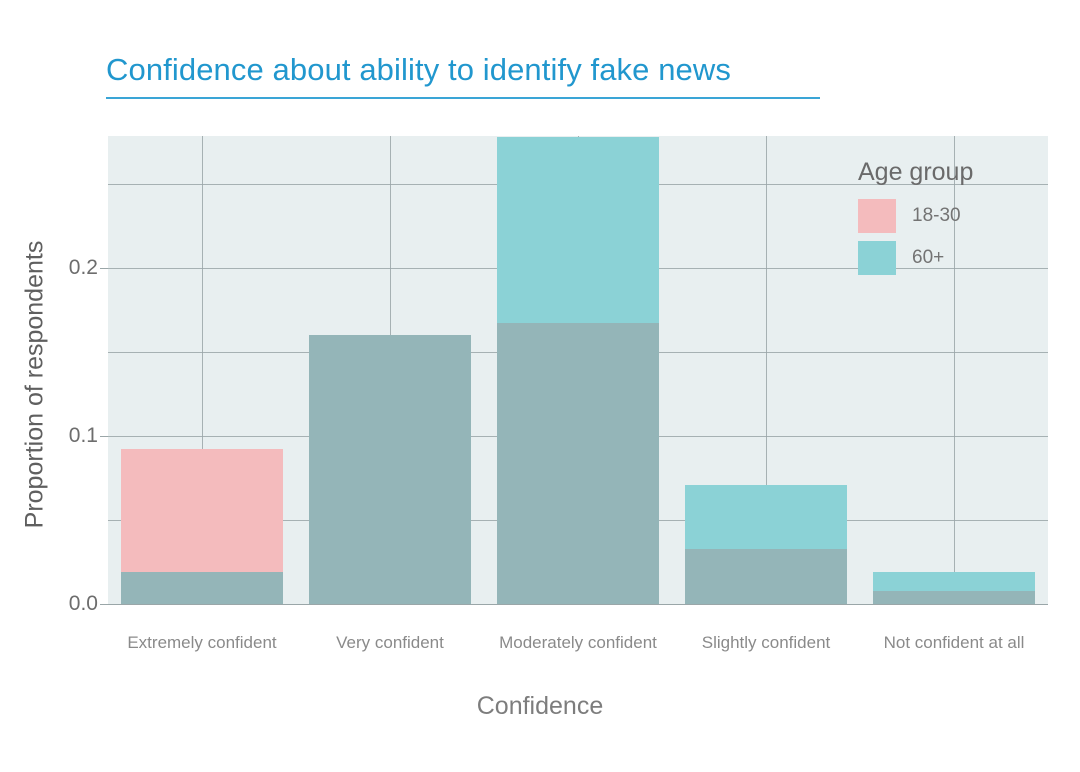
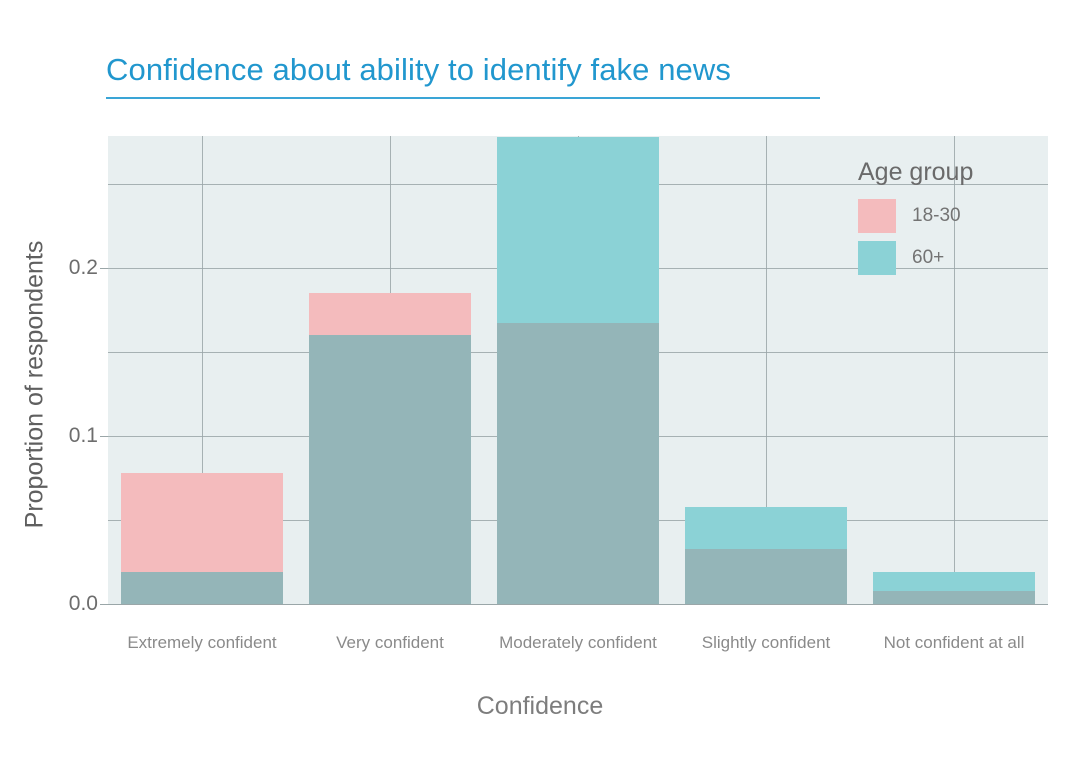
18-30/Extremely confident: 0.092 -> 0.078
18-30/Very confident: 0.096 -> 0.185
60+/Slightly confident: 0.071 -> 0.058
